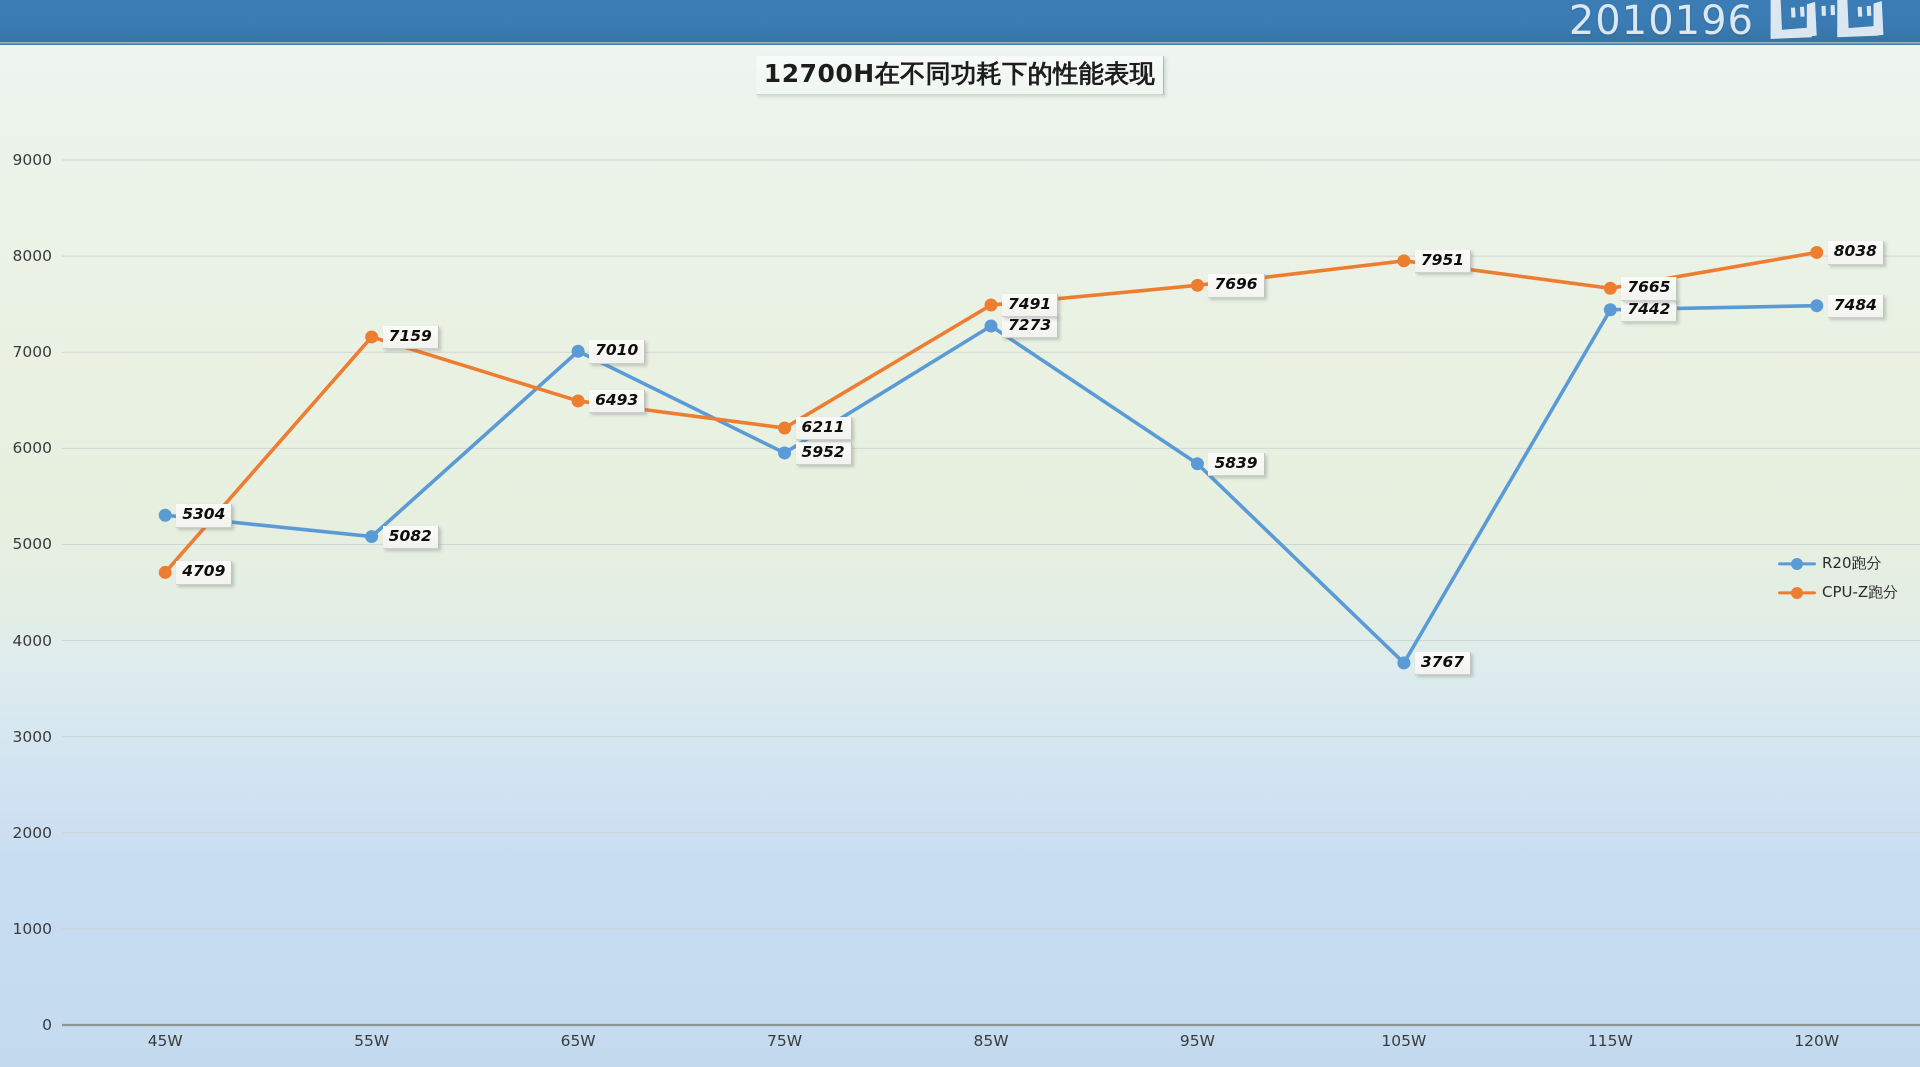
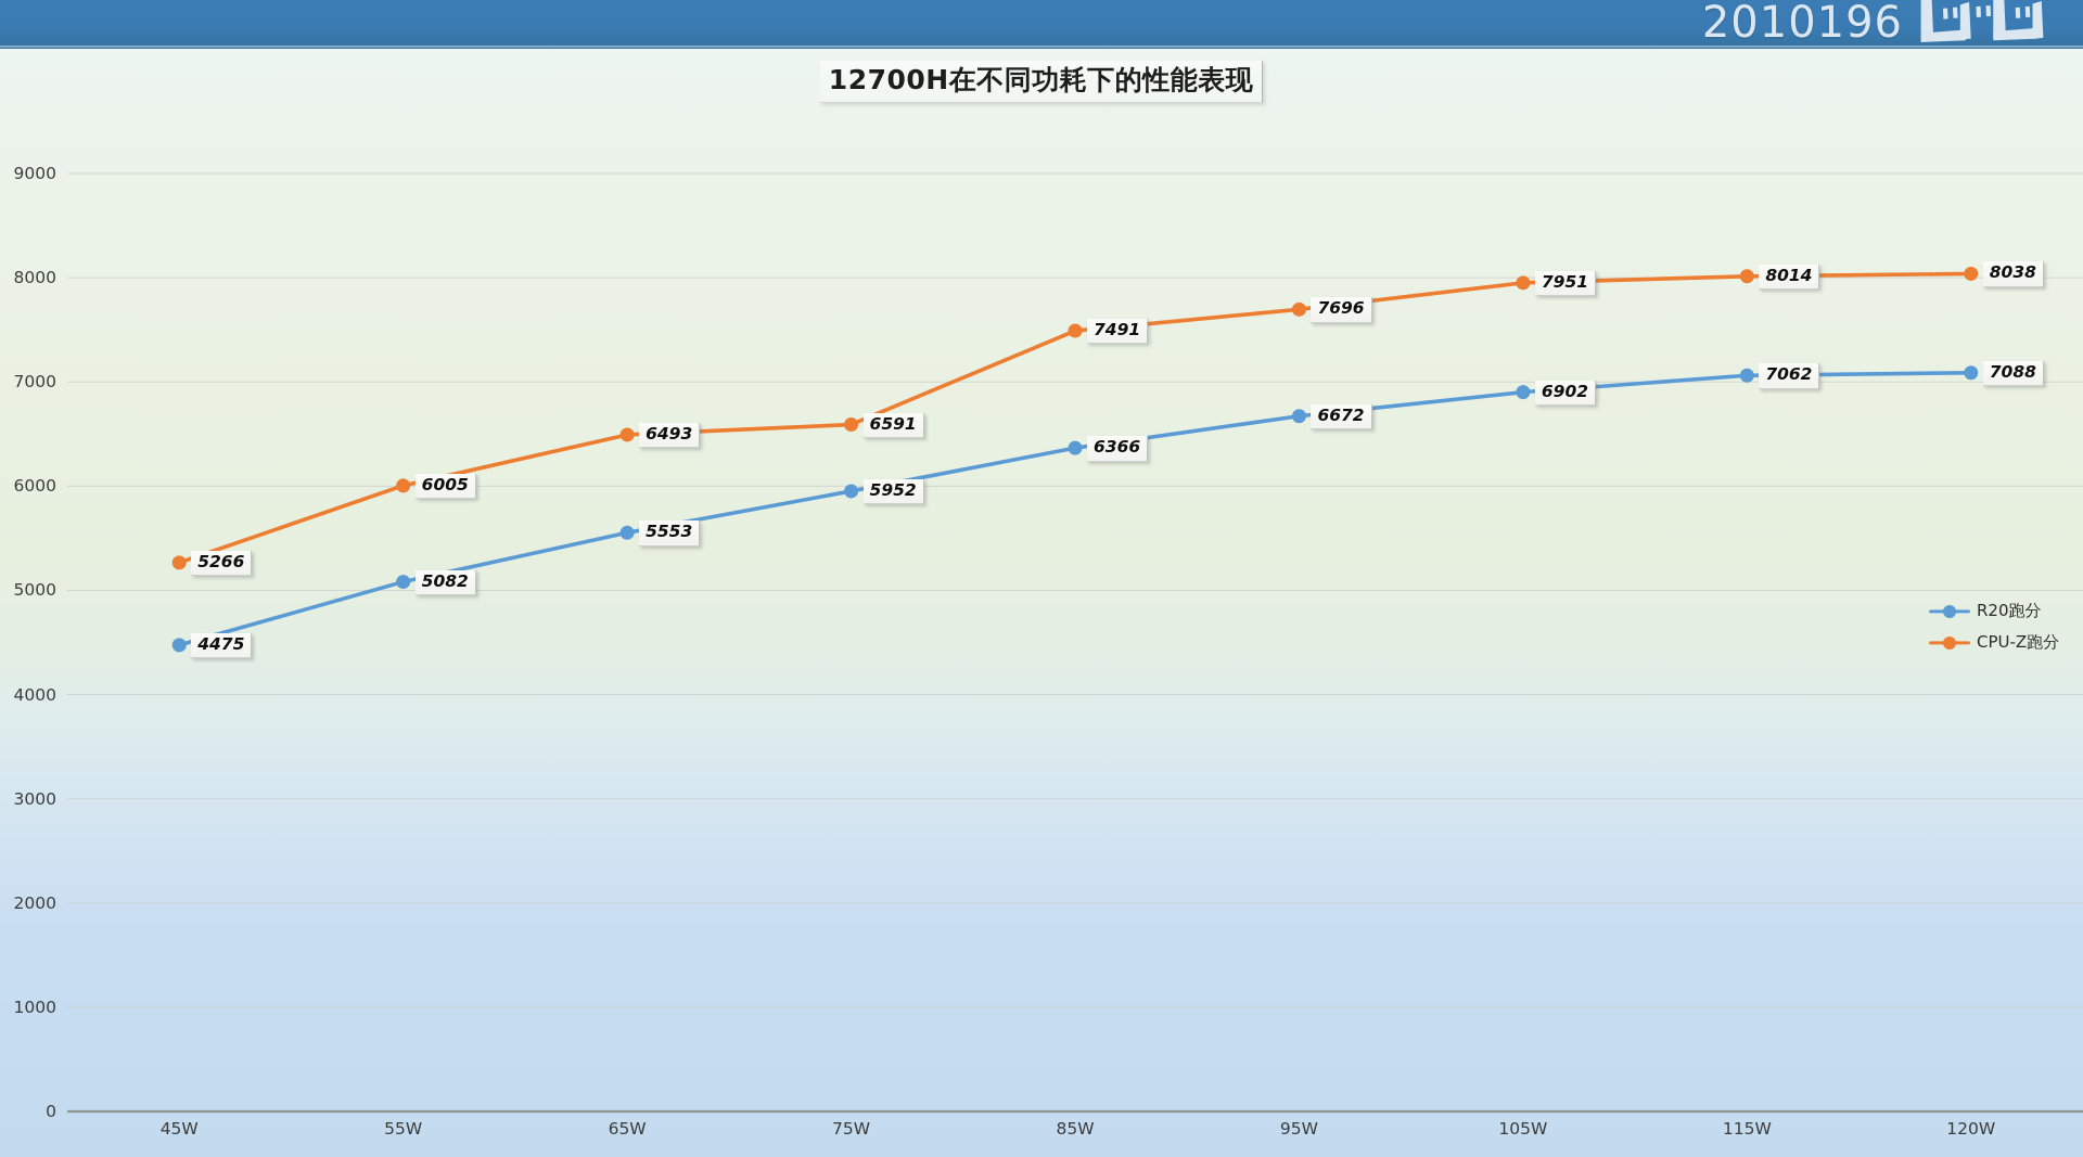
R20跑分/45W: 5304 -> 4475
CPU-Z跑分/45W: 4709 -> 5266
CPU-Z跑分/55W: 7159 -> 6005
R20跑分/65W: 7010 -> 5553
CPU-Z跑分/75W: 6211 -> 6591
R20跑分/85W: 7273 -> 6366
R20跑分/95W: 5839 -> 6672
R20跑分/105W: 3767 -> 6902
R20跑分/115W: 7442 -> 7062
CPU-Z跑分/115W: 7665 -> 8014
R20跑分/120W: 7484 -> 7088
